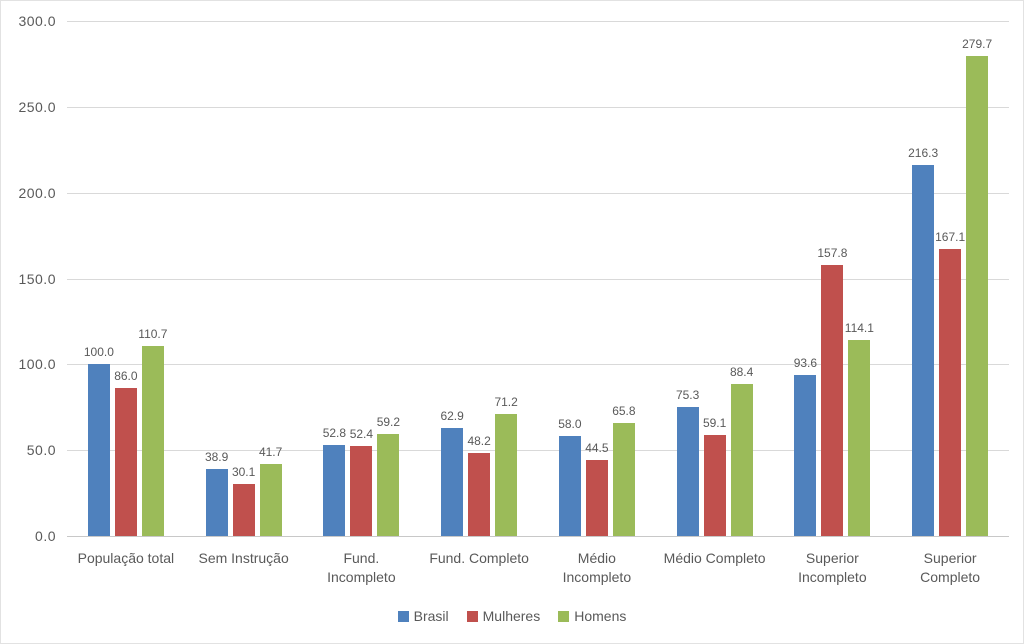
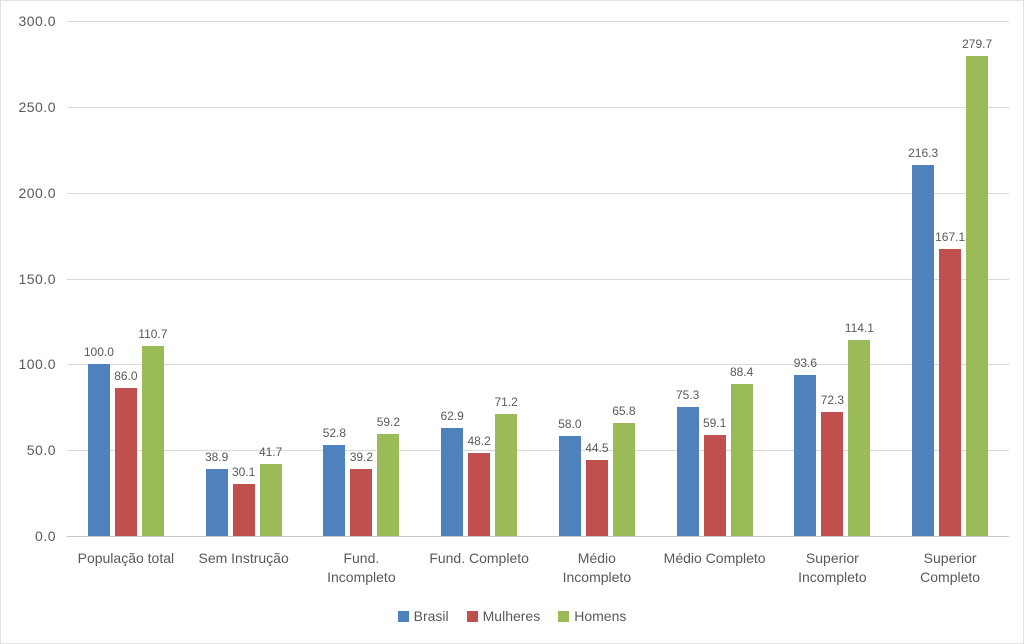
Mulheres/Fund. Incompleto: 52.4 -> 39.2
Mulheres/Superior Incompleto: 157.8 -> 72.3
